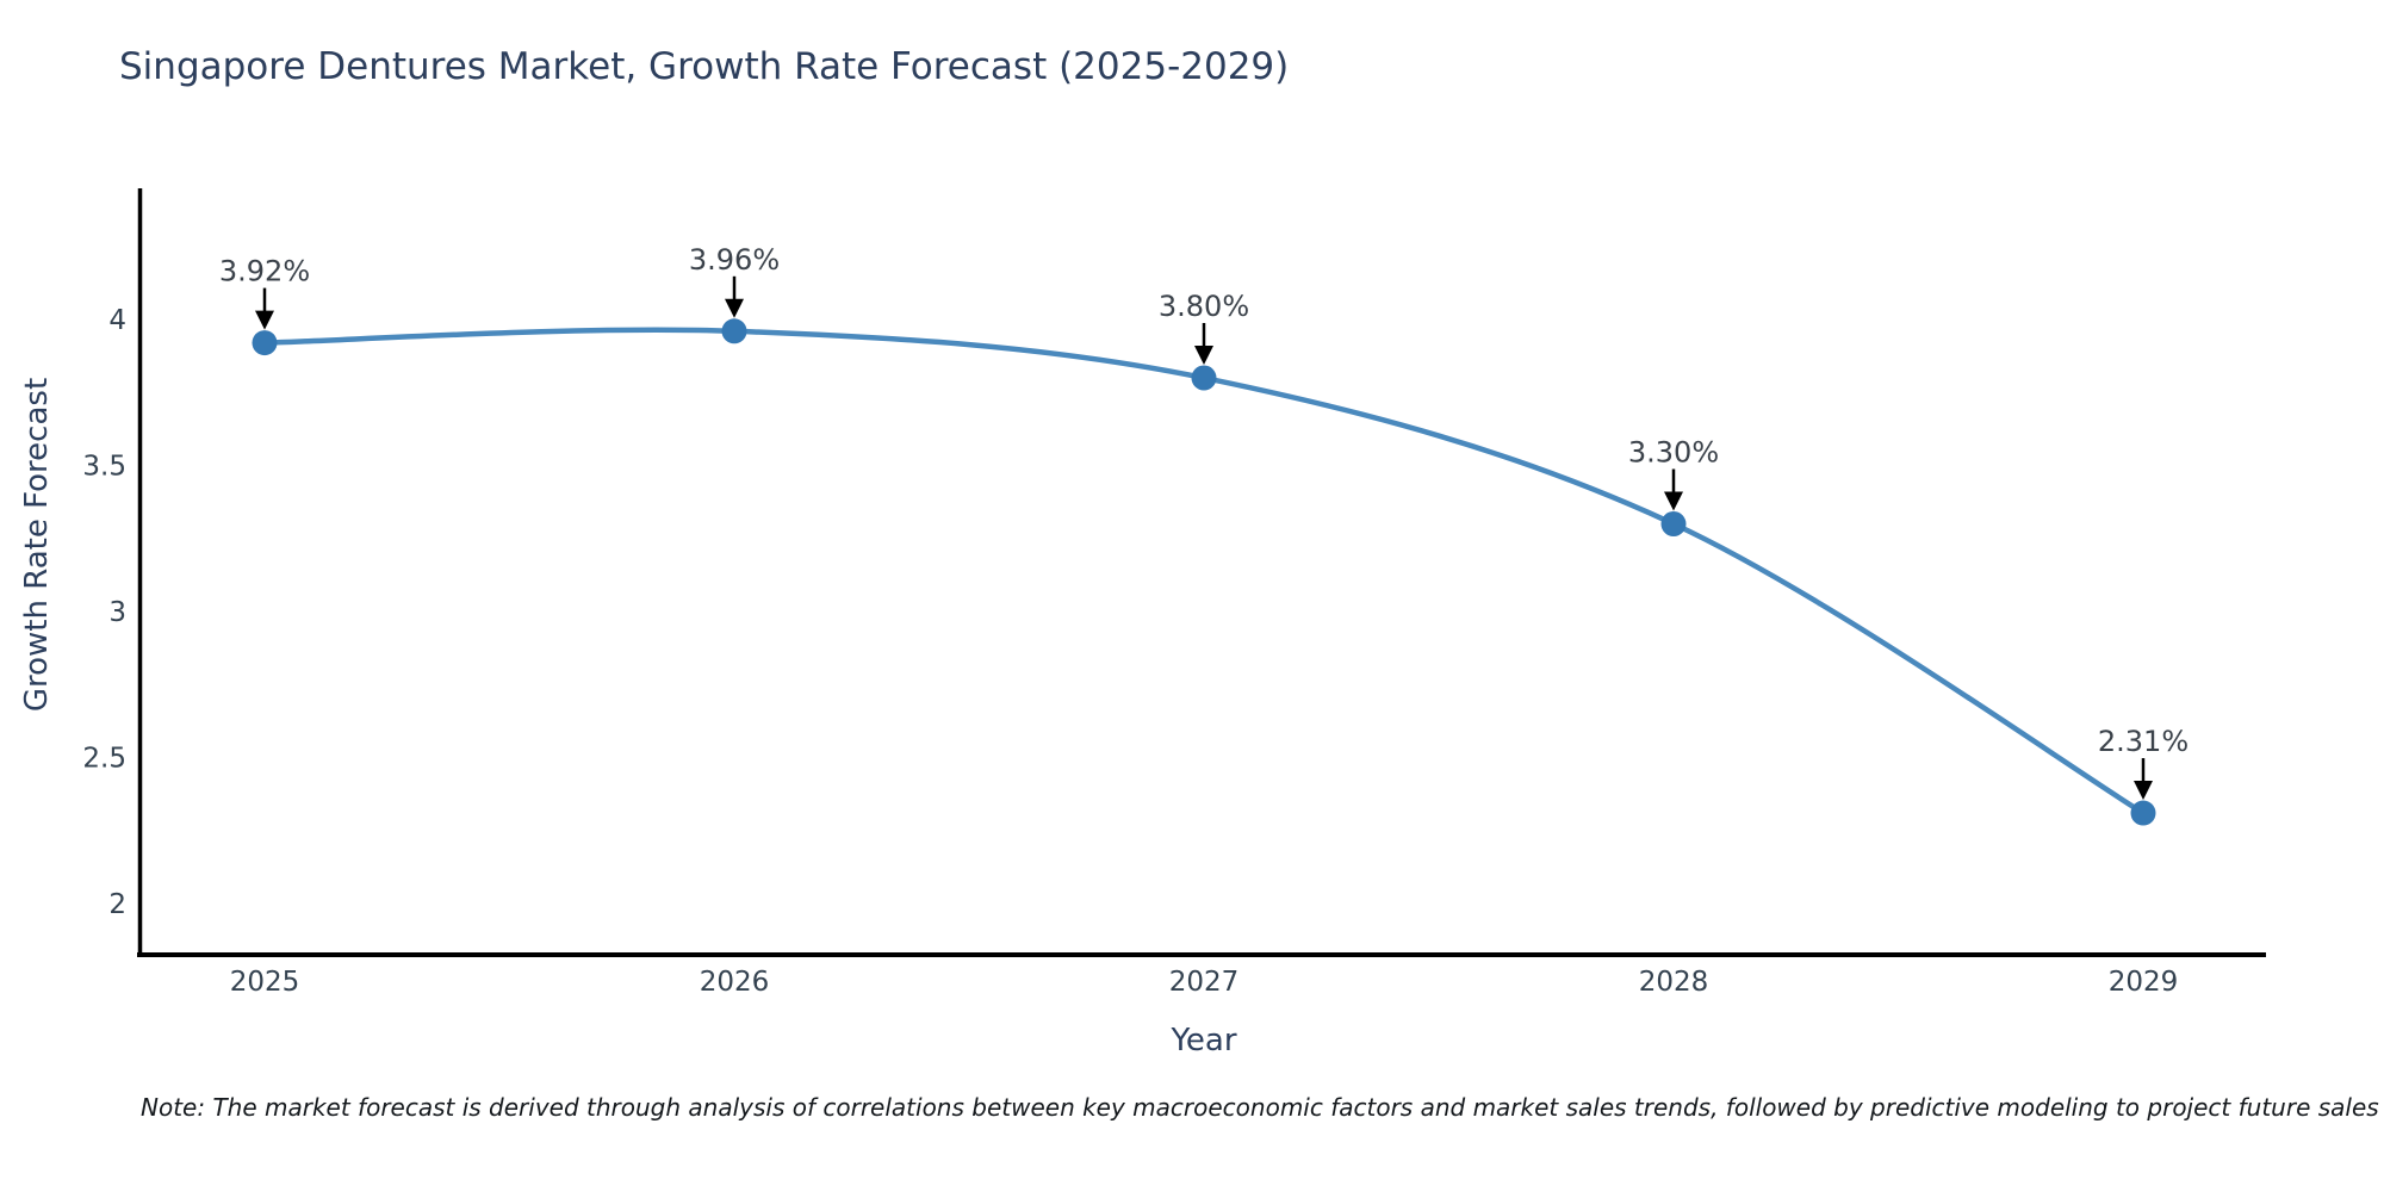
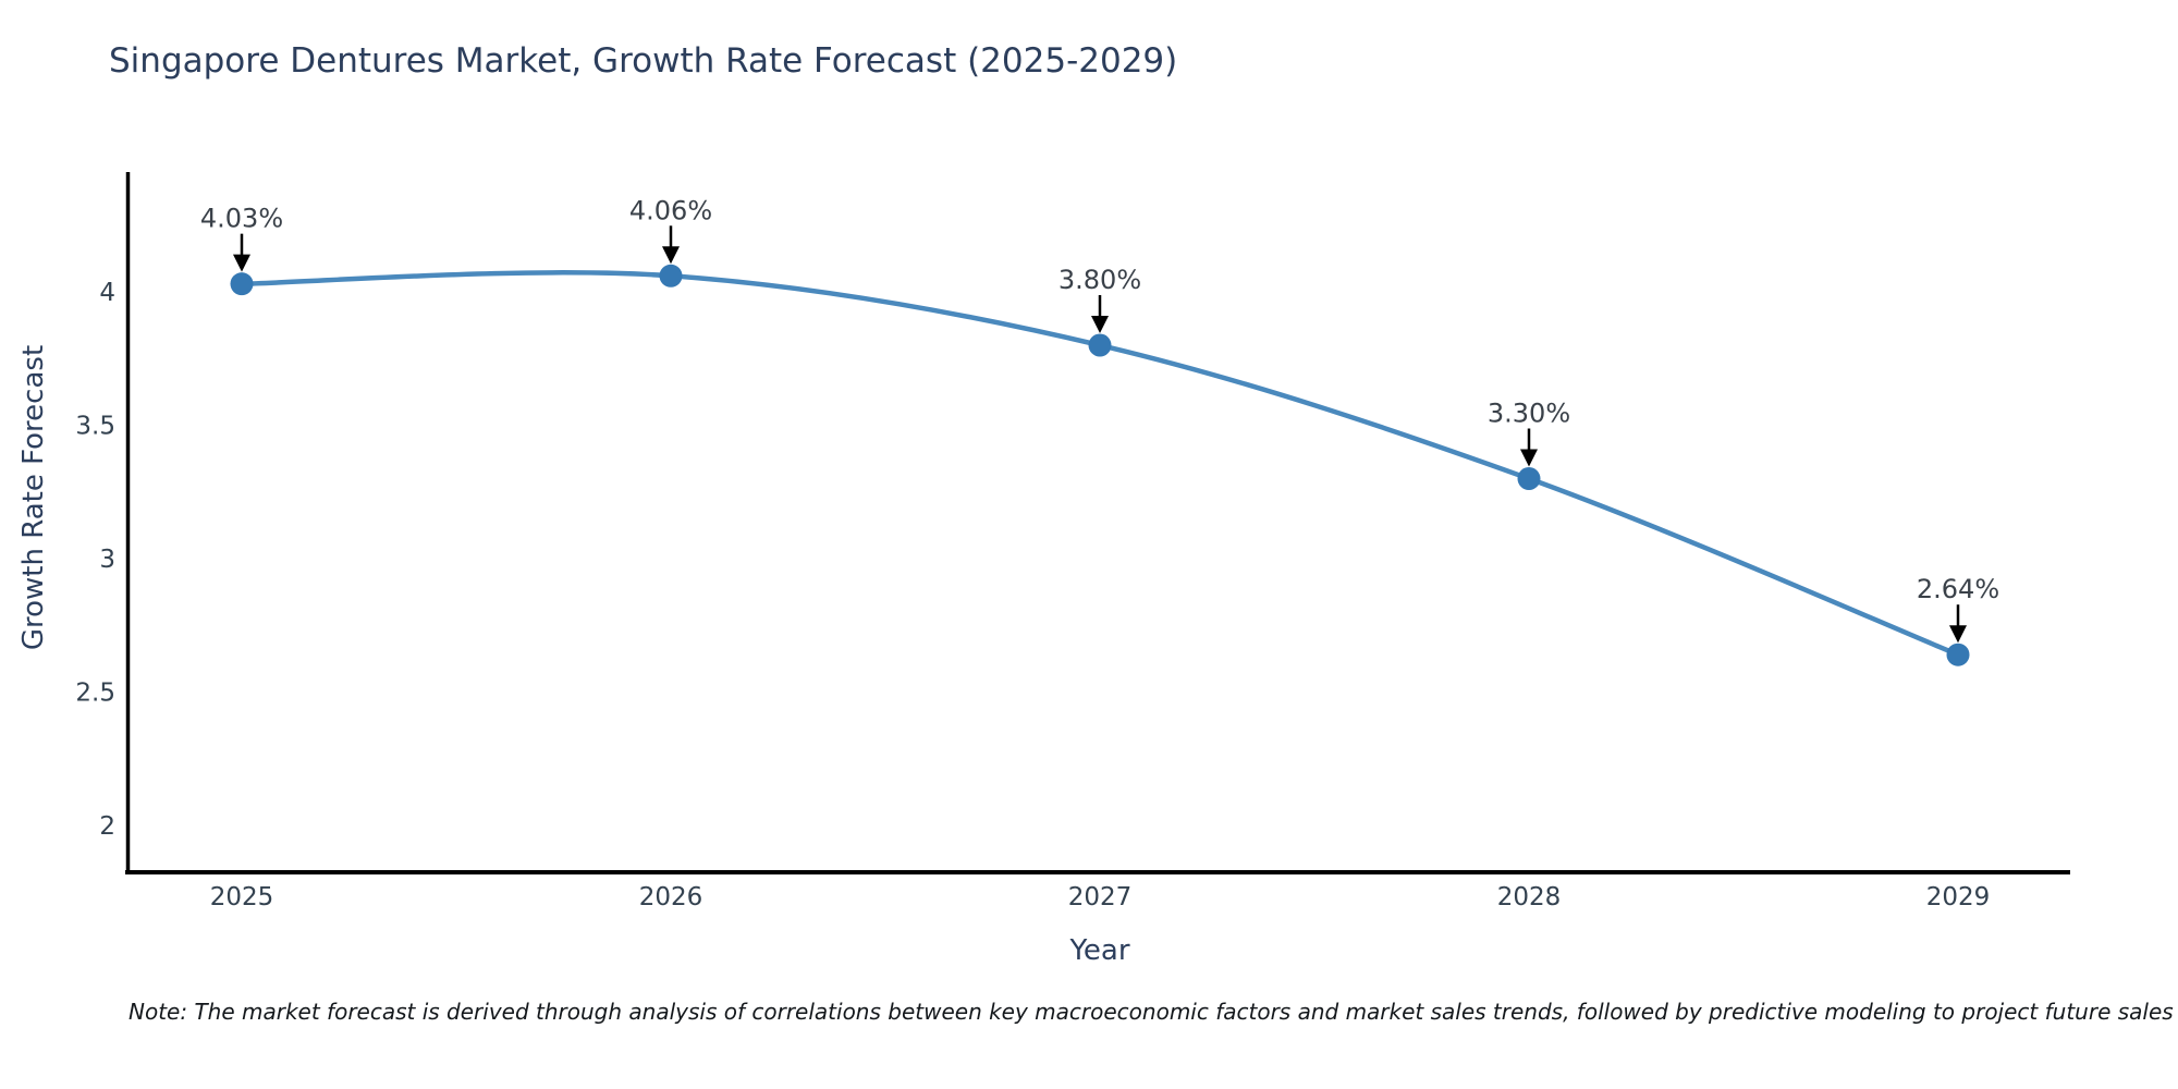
2025: 3.92% -> 4.03%
2026: 3.96% -> 4.06%
2029: 2.31% -> 2.64%
